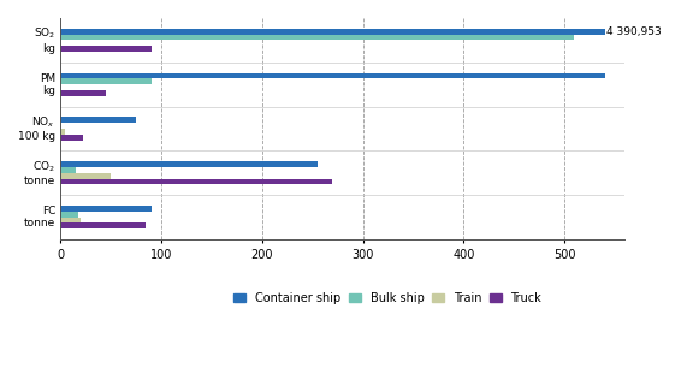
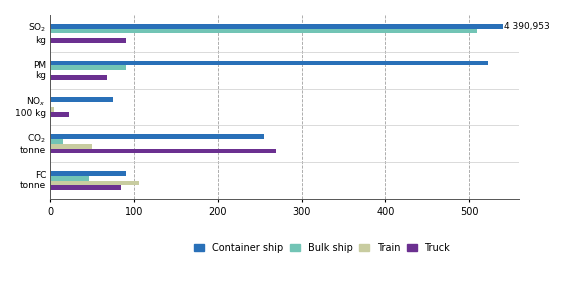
Container ship/PM kg: 540 -> 522
Truck/PM kg: 45 -> 68
Bulk ship/FC tonne: 18 -> 46
Train/FC tonne: 20 -> 106
